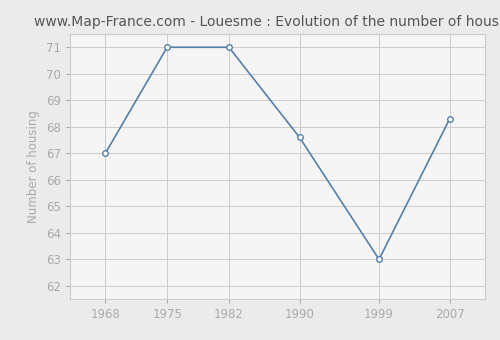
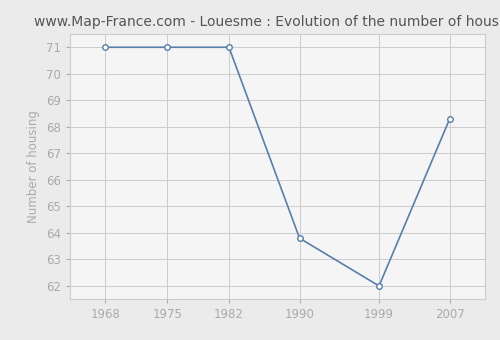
1968: 67.0 -> 71.0
1990: 67.6 -> 63.8
1999: 63.0 -> 62.0
